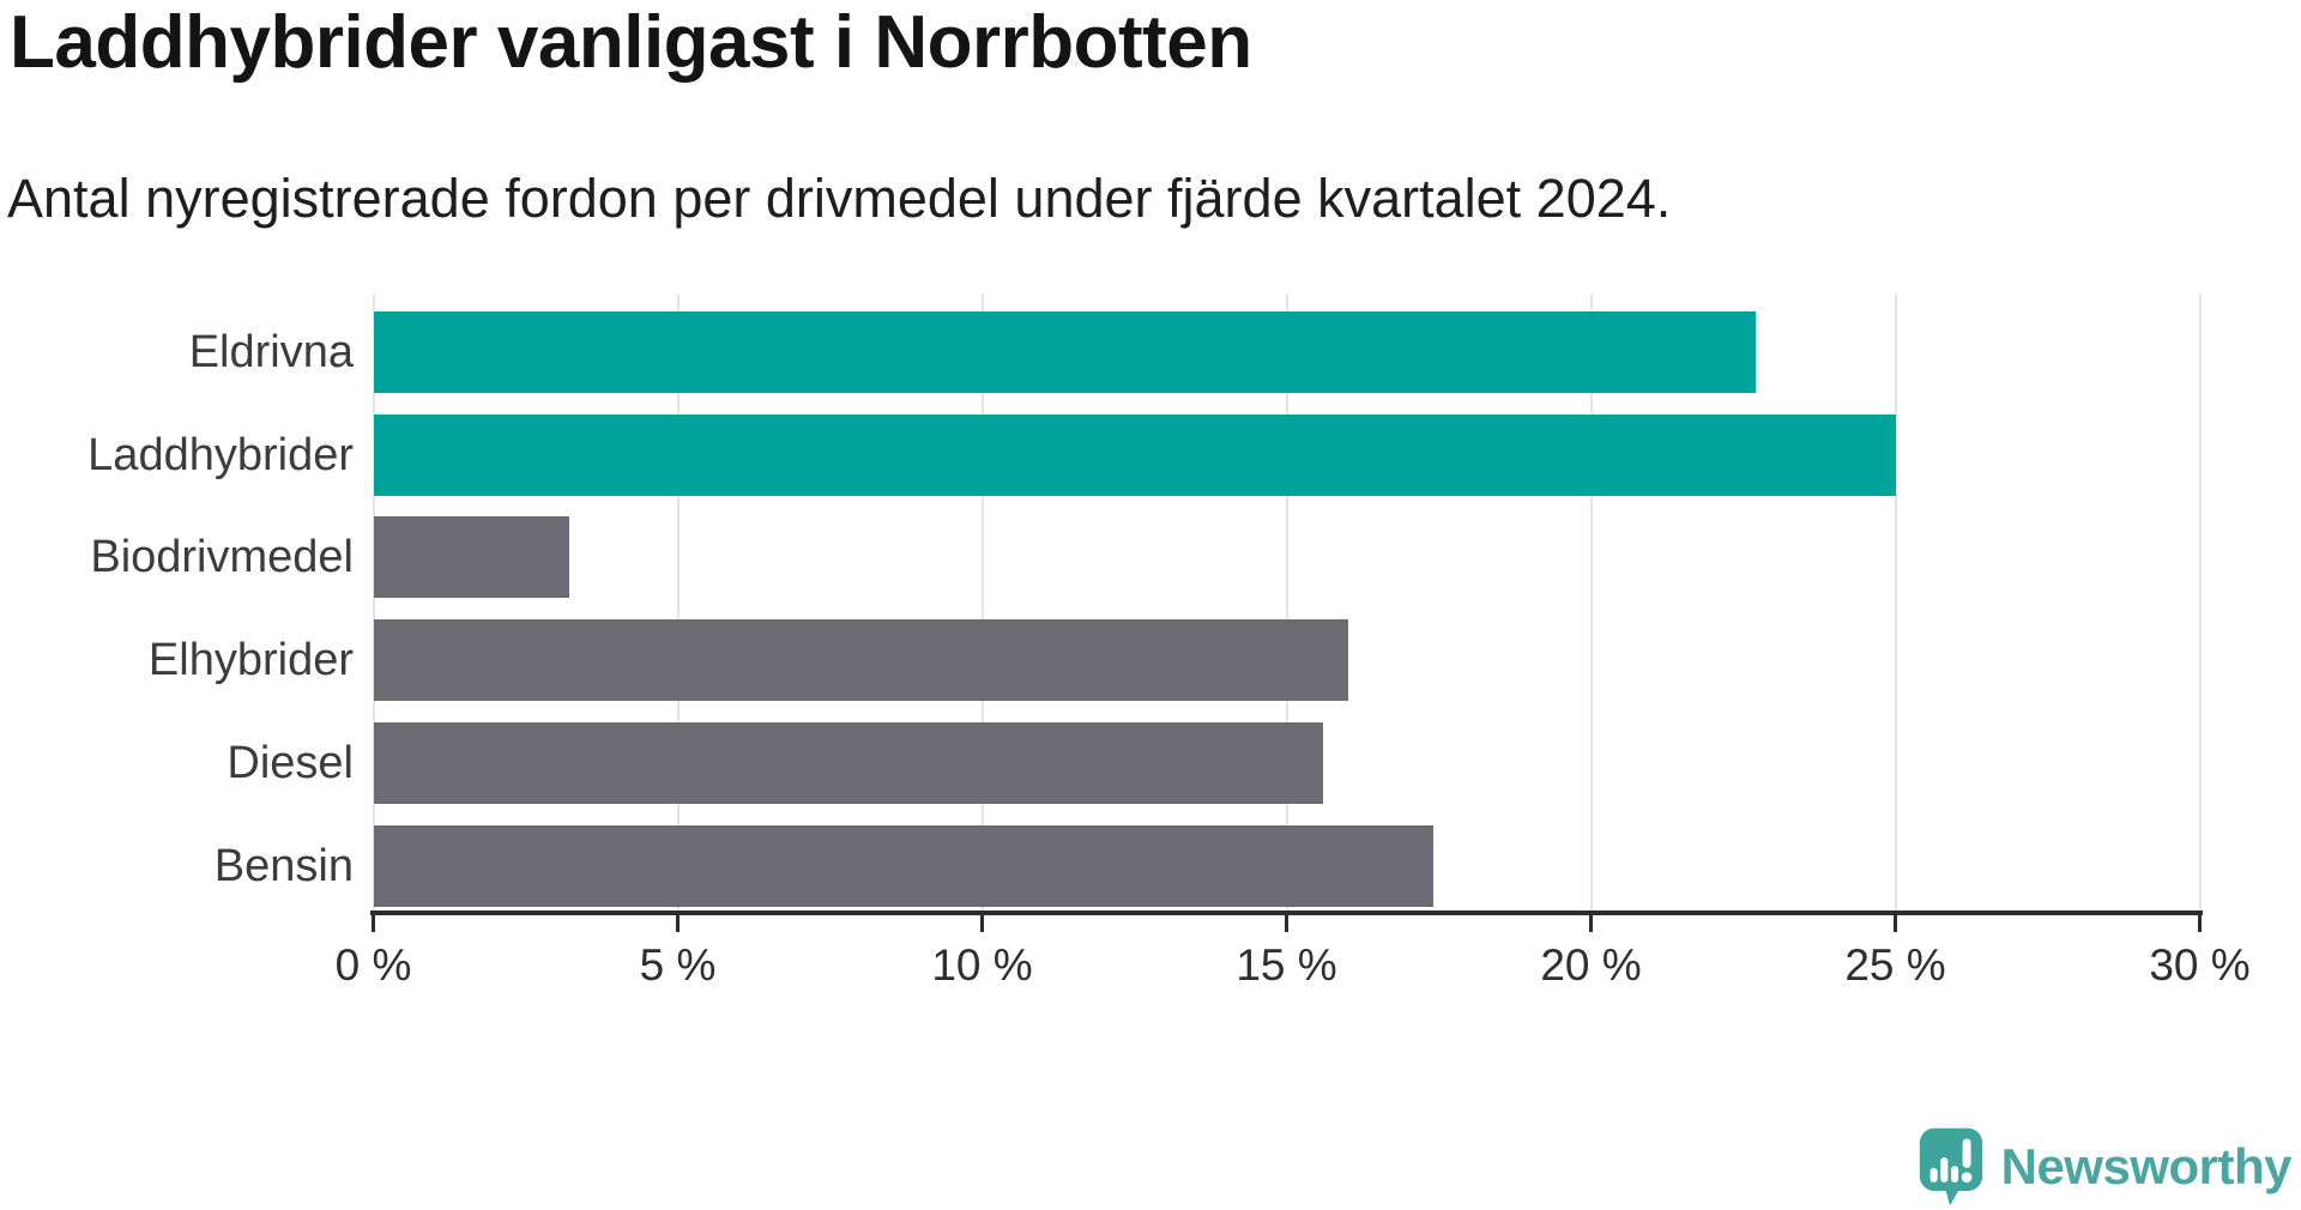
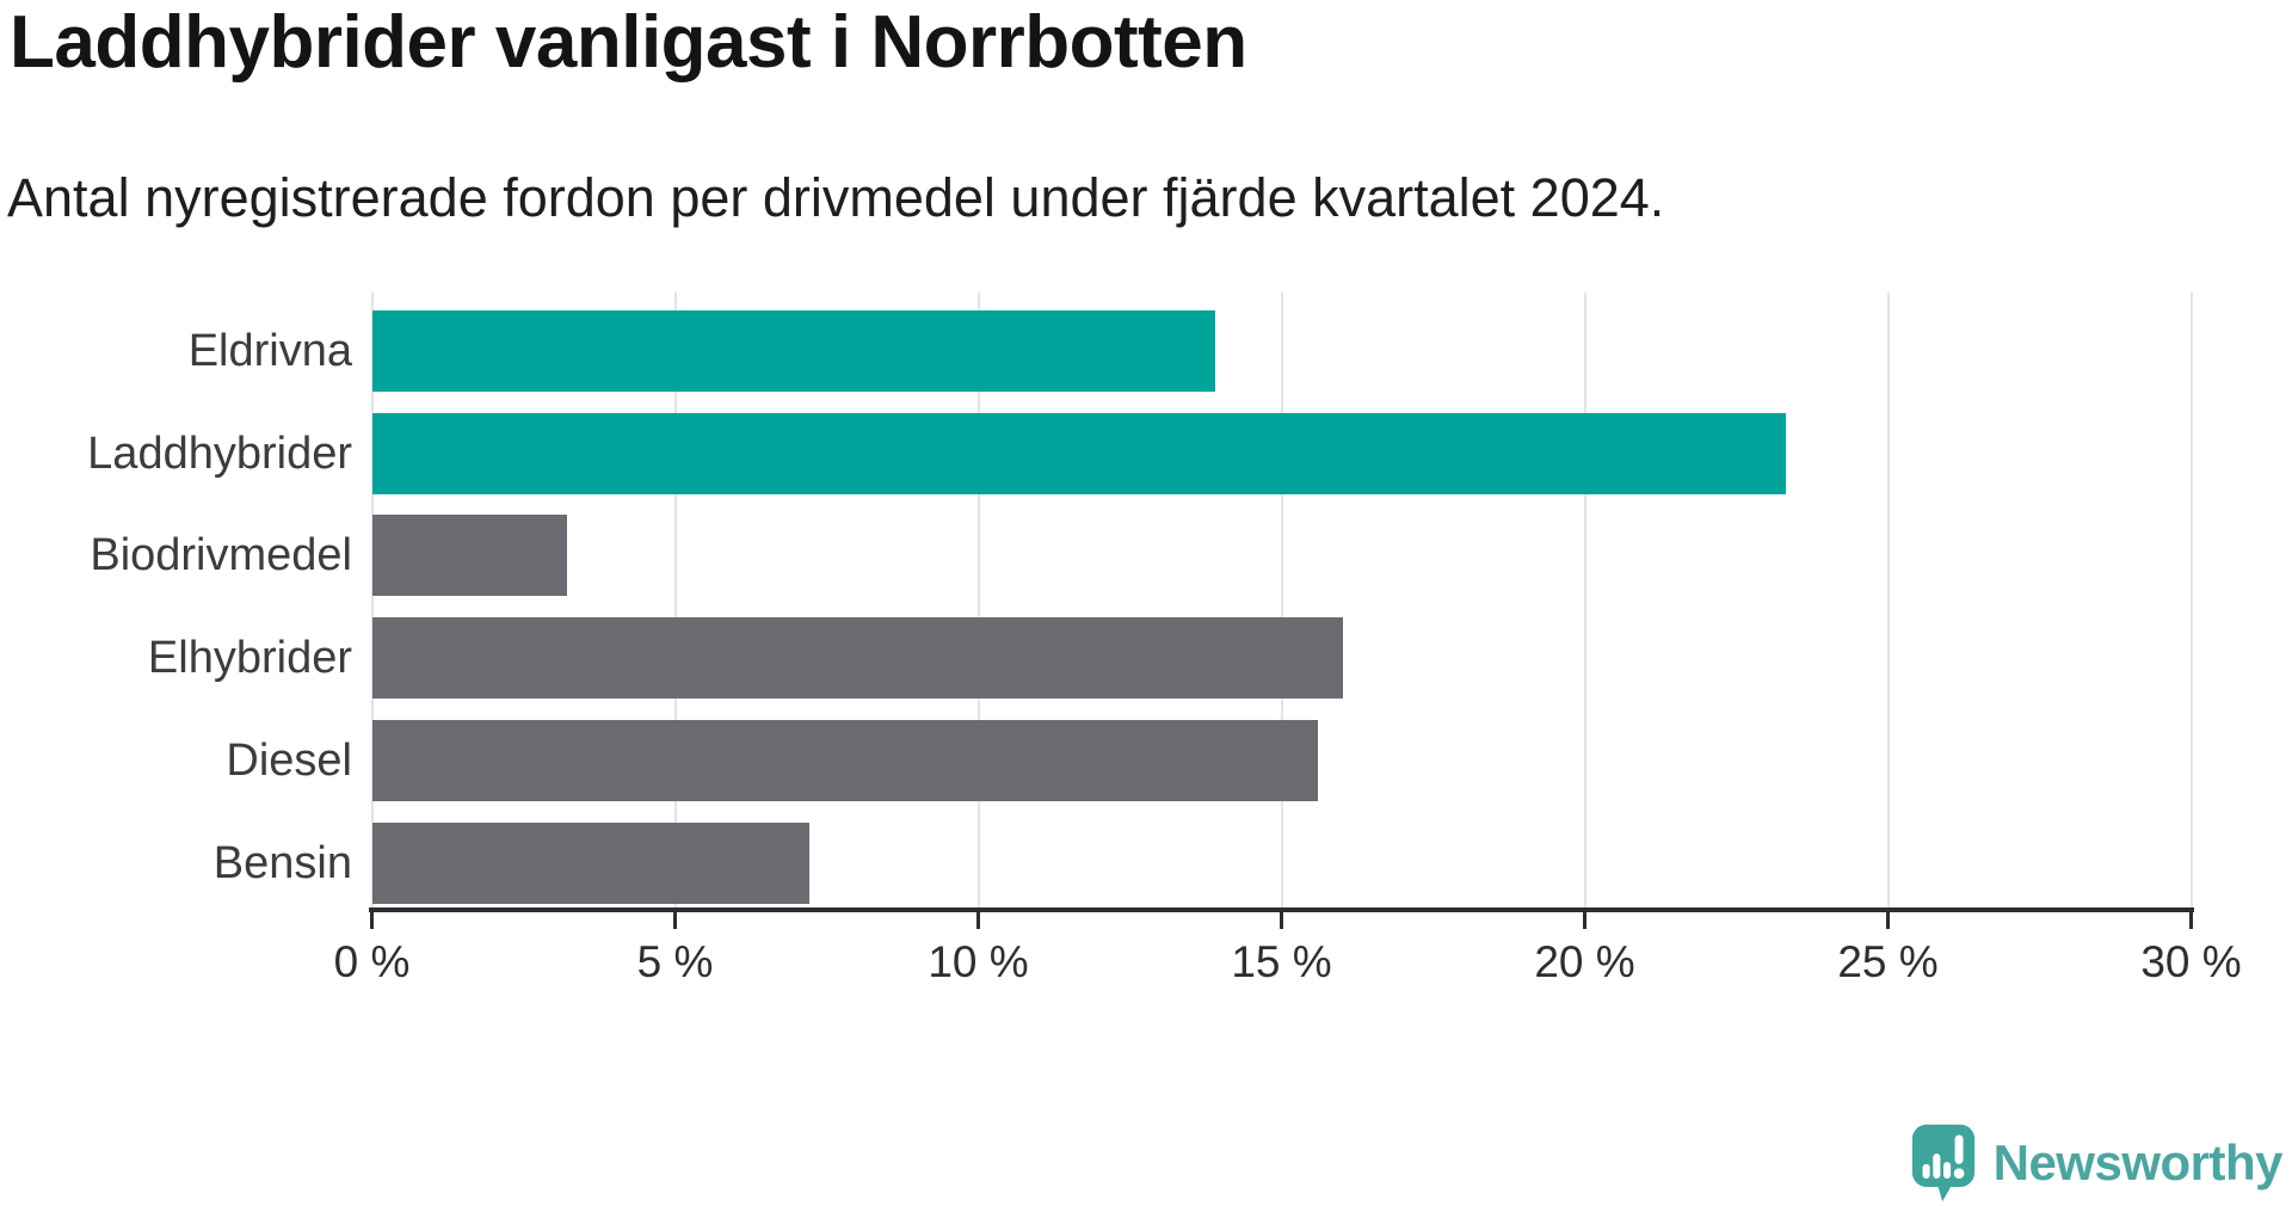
Eldrivna: 22.7% -> 13.9%
Laddhybrider: 25.0% -> 23.3%
Bensin: 17.4% -> 7.2%
